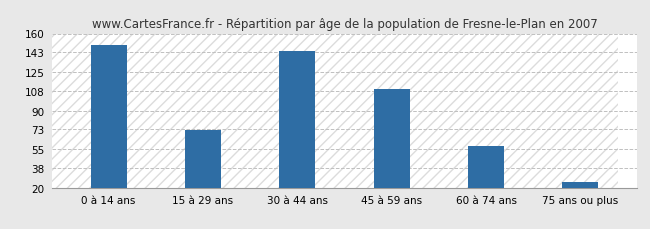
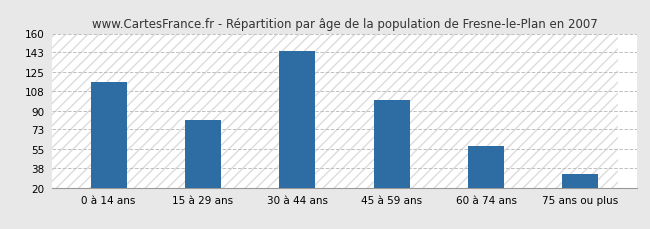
0 à 14 ans: 150 -> 116
15 à 29 ans: 72 -> 81
45 à 59 ans: 110 -> 100
75 ans ou plus: 25 -> 32
